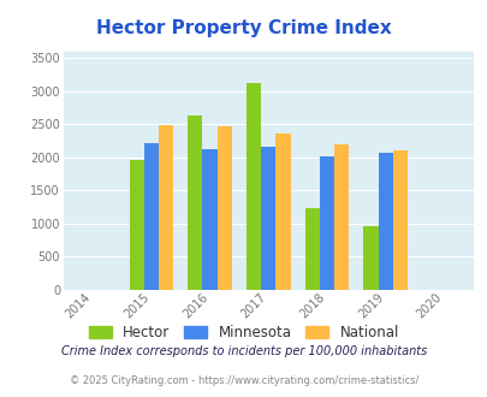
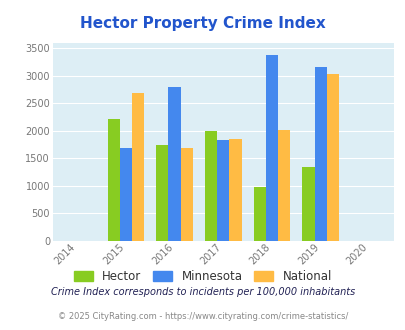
Hector/2015: 1960 -> 2220
Minnesota/2015: 2220 -> 1680
National/2015: 2490 -> 2680
Hector/2016: 2640 -> 1740
Minnesota/2016: 2130 -> 2800
National/2016: 2470 -> 1680
Hector/2017: 3130 -> 2000
Minnesota/2017: 2170 -> 1840
National/2017: 2370 -> 1860
Hector/2018: 1230 -> 980
Minnesota/2018: 2010 -> 3380
National/2018: 2200 -> 2020
Hector/2019: 960 -> 1340
Minnesota/2019: 2070 -> 3160
National/2019: 2110 -> 3040
